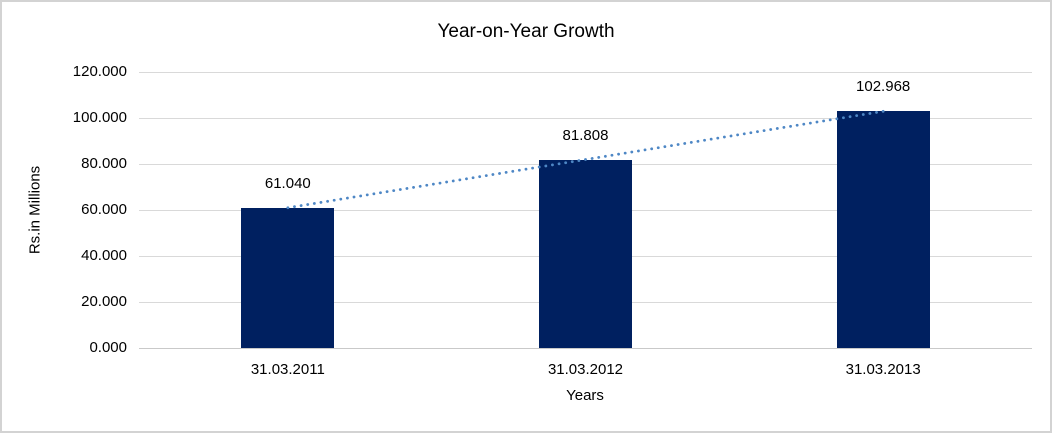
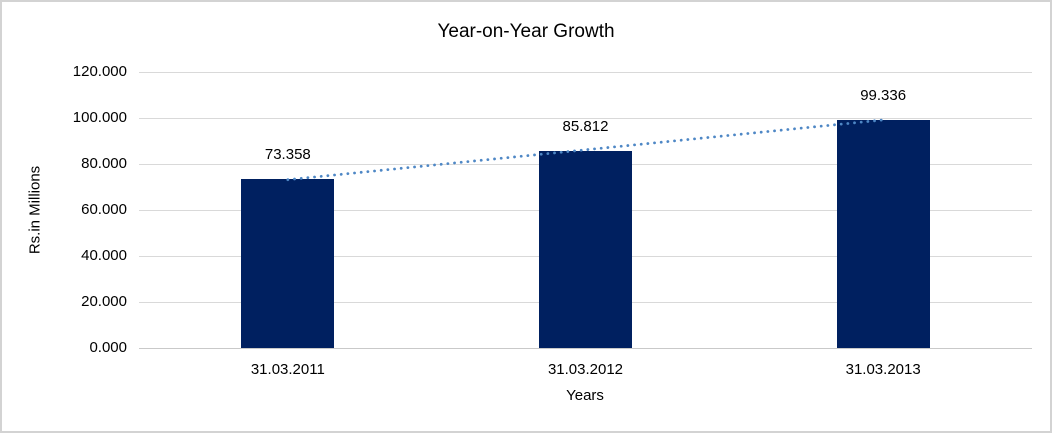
31.03.2011: 61.040 -> 73.358
31.03.2012: 81.808 -> 85.812
31.03.2013: 102.968 -> 99.336
